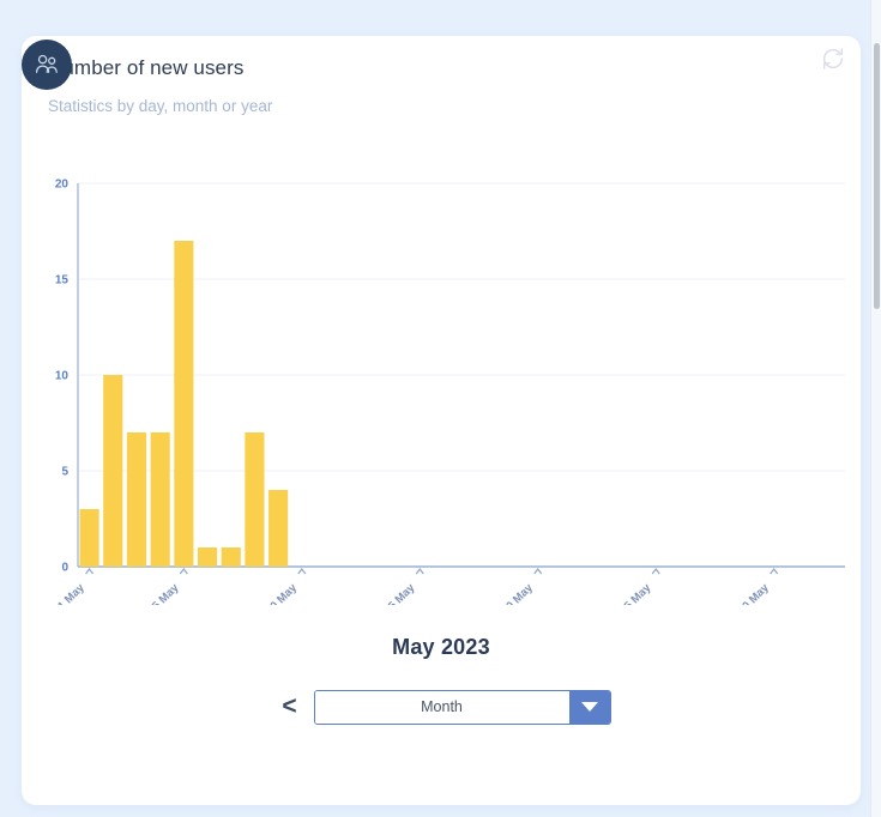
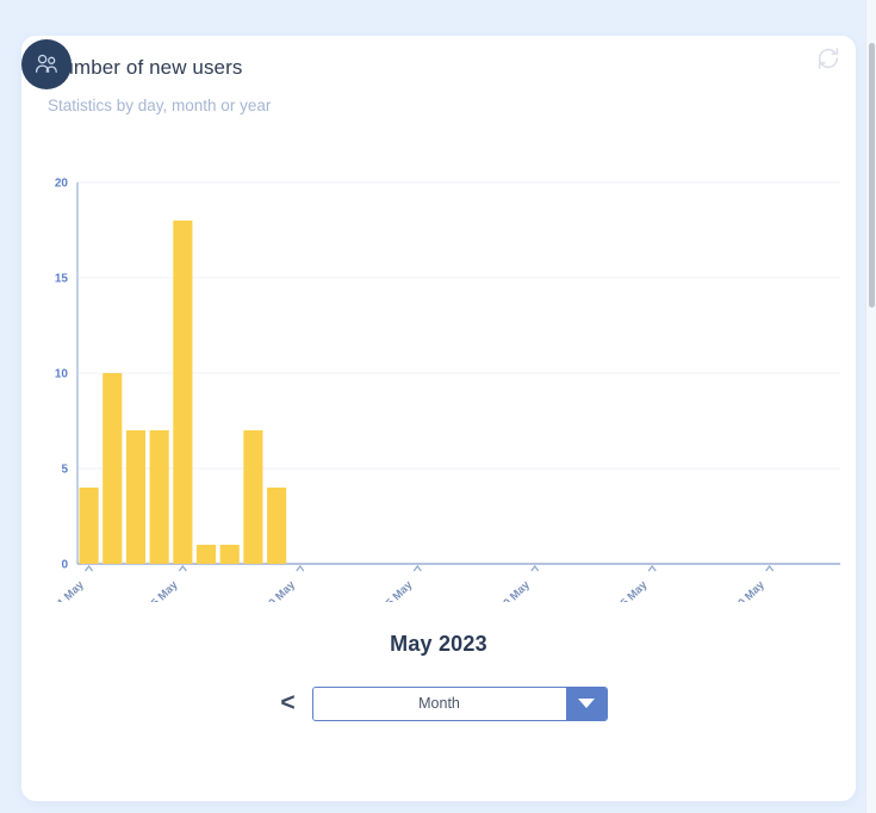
01 May: 3 -> 4
05 May: 17 -> 18
